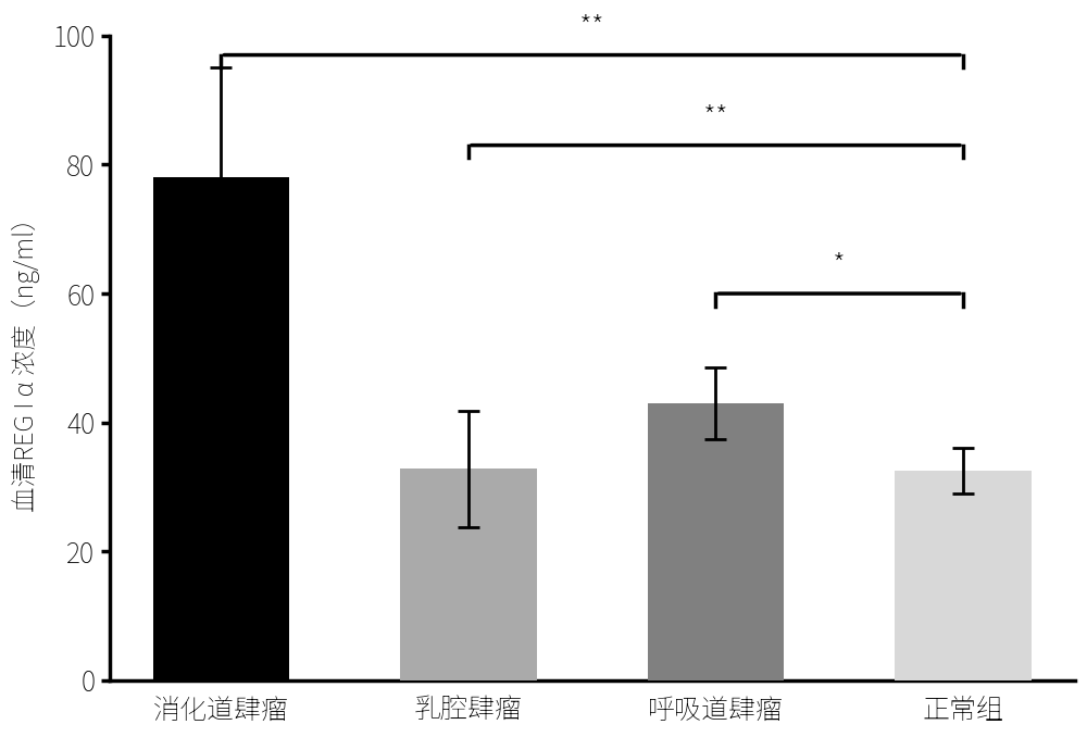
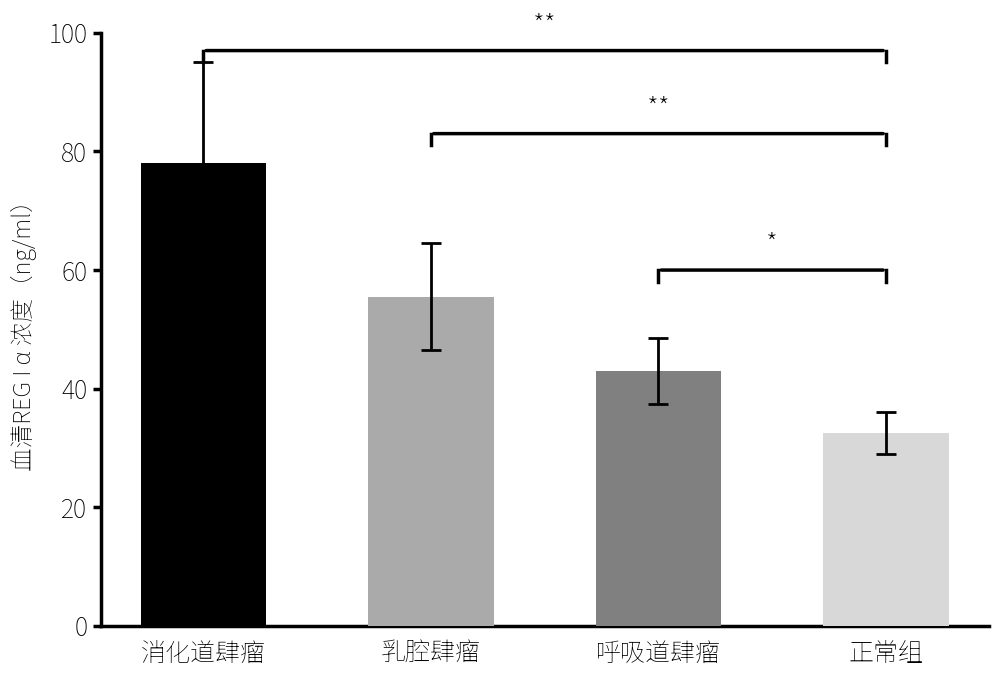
乳腔肆瘤: 32.8 -> 55.5
